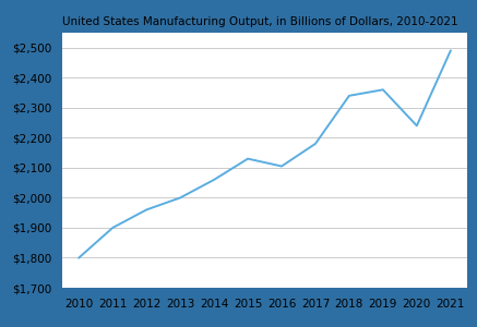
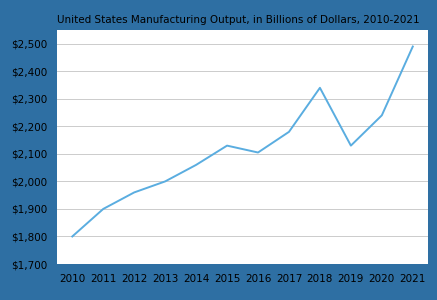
2019: $2,360 -> $2,130
